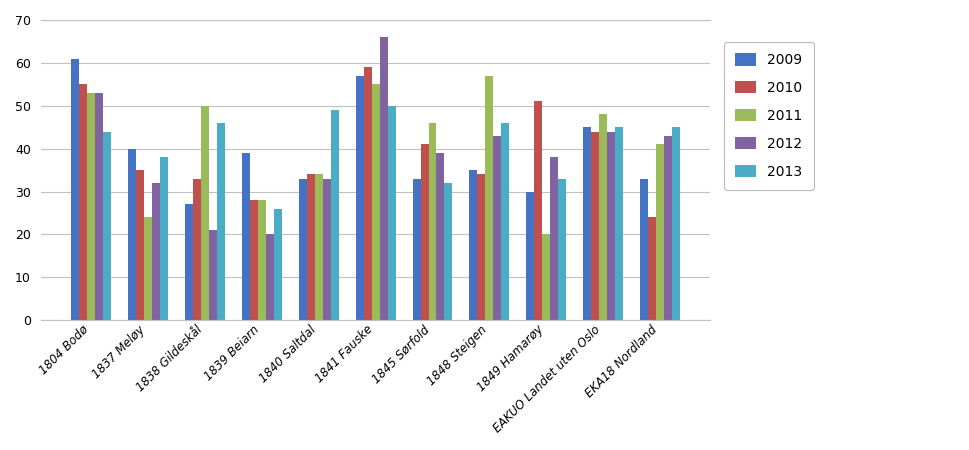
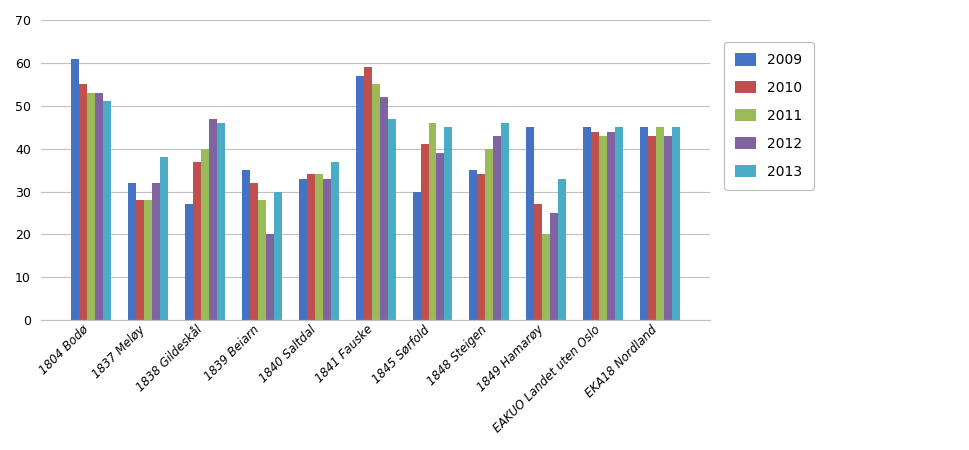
2013/1804 Bodø: 44 -> 51
2009/1837 Meløy: 40 -> 32
2010/1837 Meløy: 35 -> 28
2011/1837 Meløy: 24 -> 28
2010/1838 Gildeskål: 33 -> 37
2011/1838 Gildeskål: 50 -> 40
2012/1838 Gildeskål: 21 -> 47
2009/1839 Beiarn: 39 -> 35
2010/1839 Beiarn: 28 -> 32
2013/1839 Beiarn: 26 -> 30
2013/1840 Saltdal: 49 -> 37
2012/1841 Fauske: 66 -> 52
2013/1841 Fauske: 50 -> 47
2009/1845 Sørfold: 33 -> 30
2013/1845 Sørfold: 32 -> 45
2011/1848 Steigen: 57 -> 40
2009/1849 Hamarøy: 30 -> 45
2010/1849 Hamarøy: 51 -> 27
2012/1849 Hamarøy: 38 -> 25
2011/EAKUO Landet uten Oslo: 48 -> 43
2009/EKA18 Nordland: 33 -> 45
2010/EKA18 Nordland: 24 -> 43
2011/EKA18 Nordland: 41 -> 45
